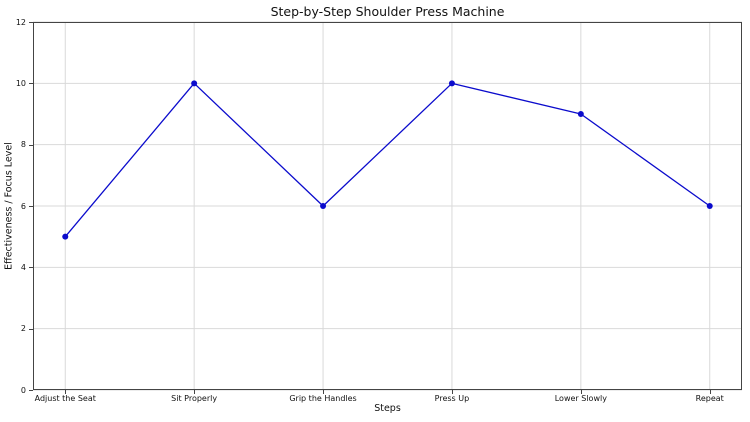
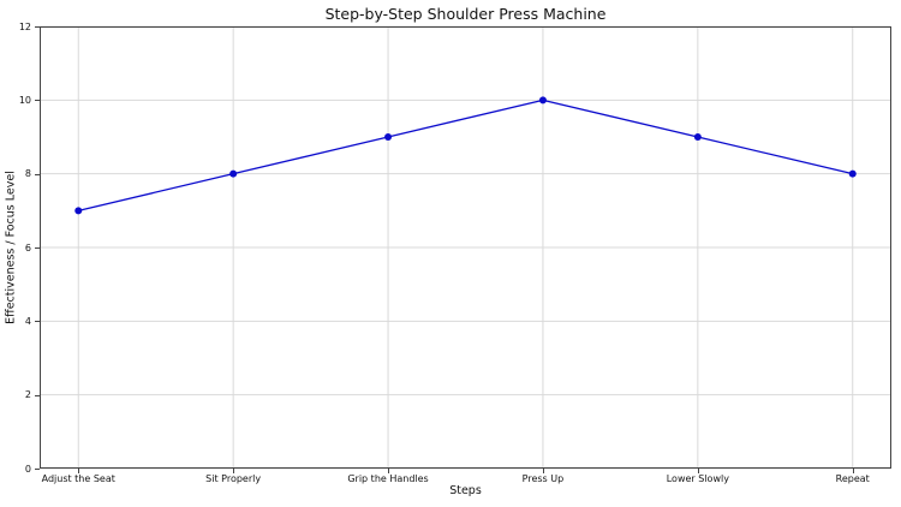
Adjust the Seat: 5 -> 7
Sit Properly: 10 -> 8
Grip the Handles: 6 -> 9
Repeat: 6 -> 8
